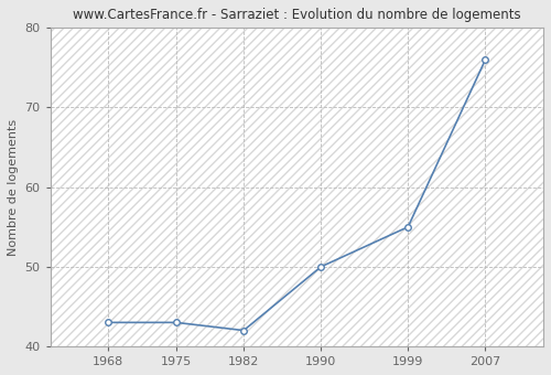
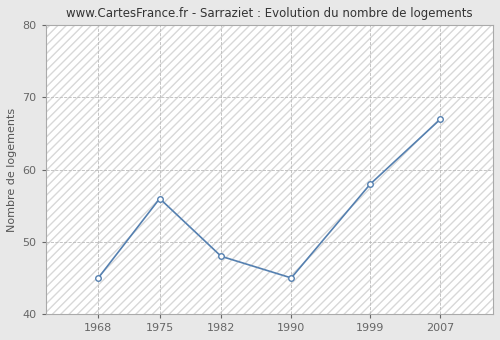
1968: 43 -> 45
1975: 43 -> 56
1982: 42 -> 48
1990: 50 -> 45
1999: 55 -> 58
2007: 76 -> 67
